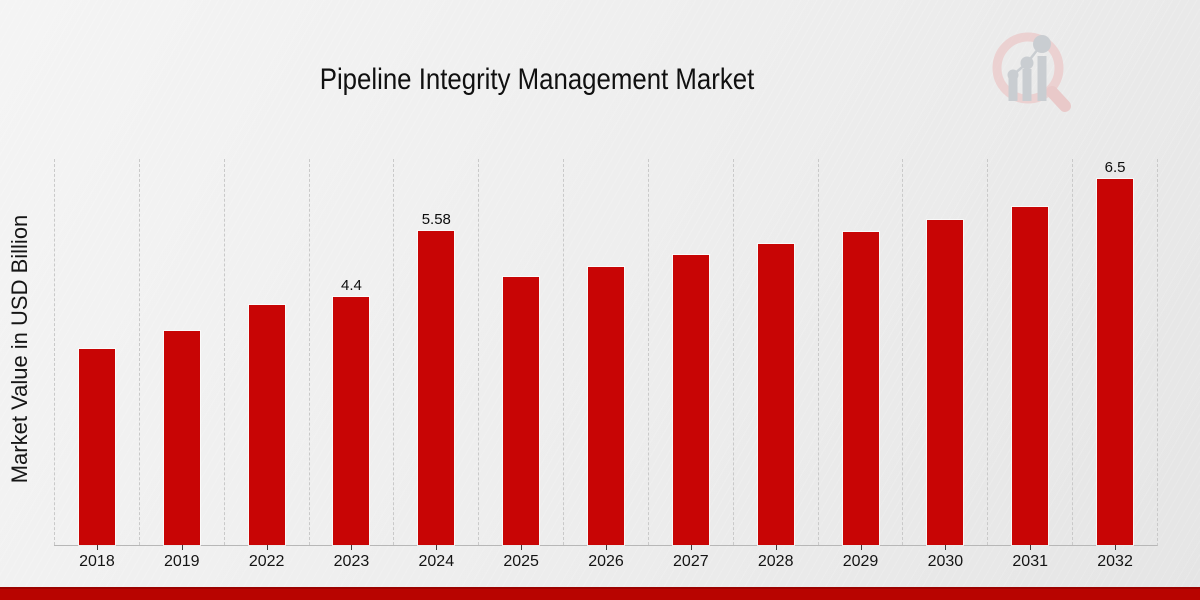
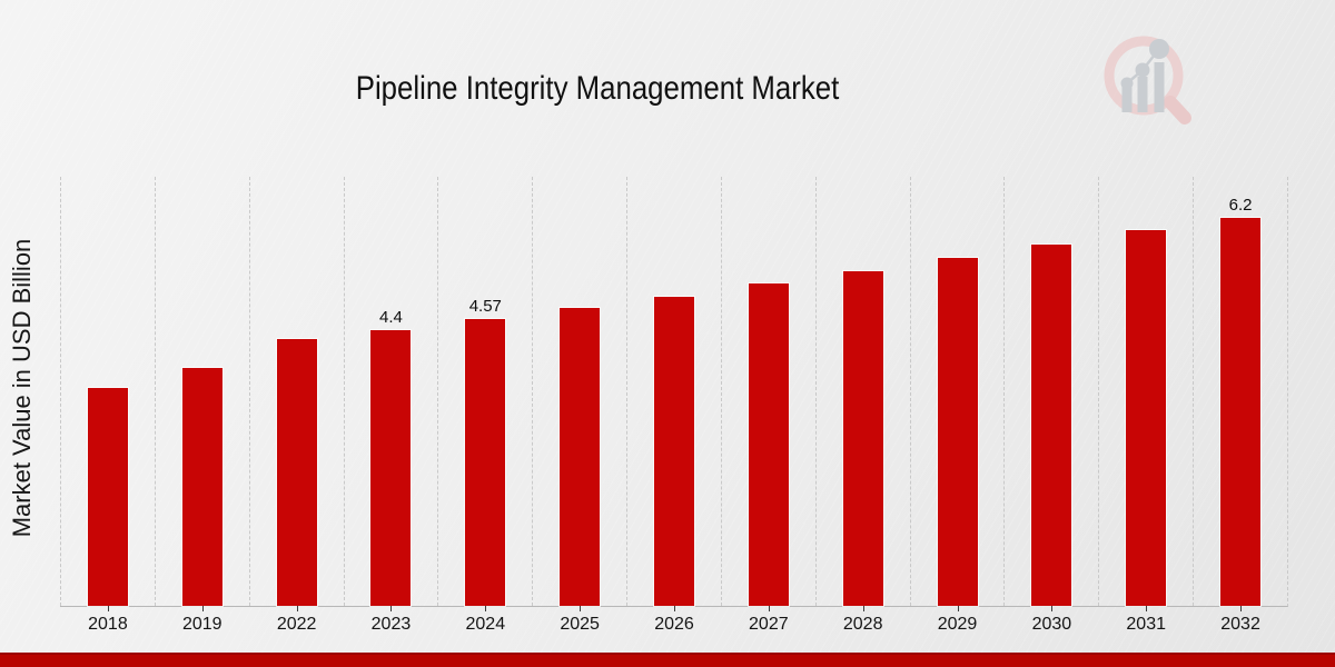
2024: 5.58 -> 4.57
2032: 6.5 -> 6.2
